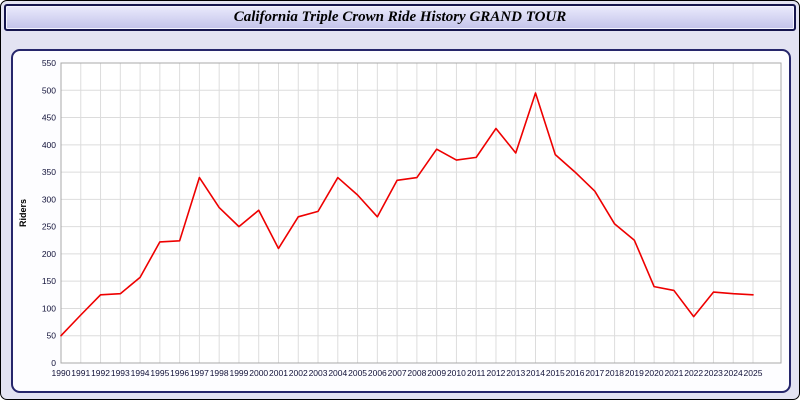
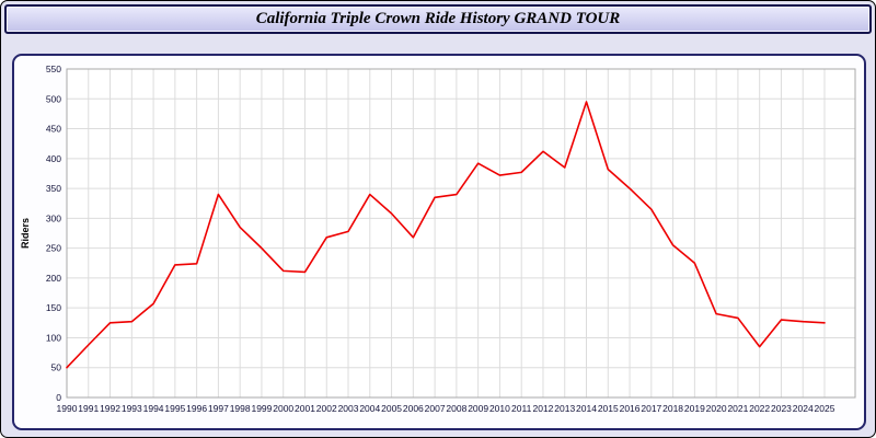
2000: 280 -> 210
2012: 430 -> 410
